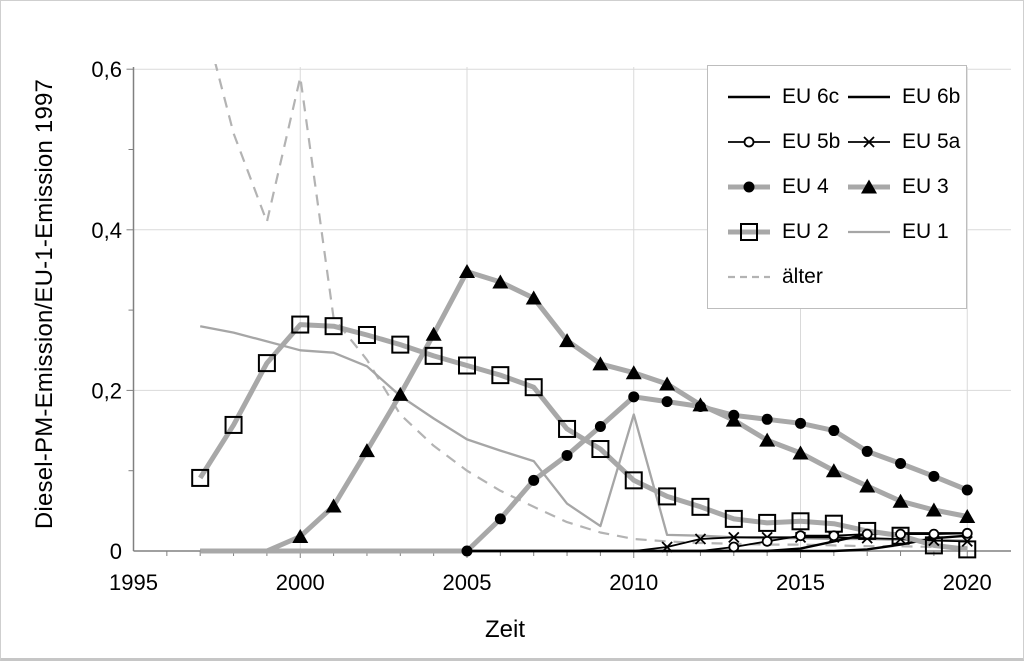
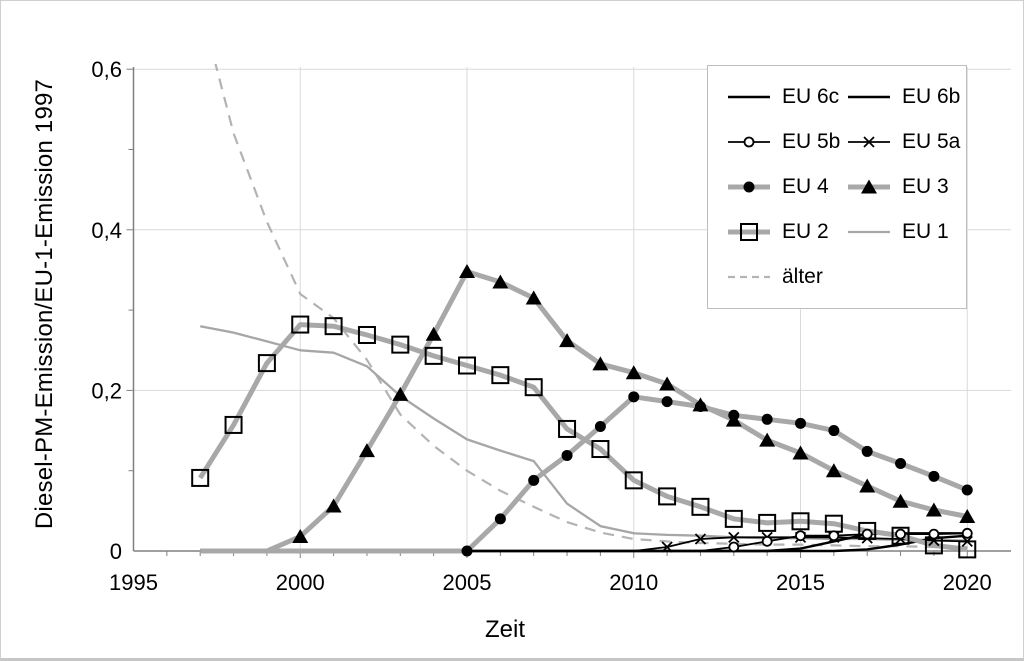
älter/2000: 0,59 -> 0,32
EU 1/2010: 0,17 -> 0,02
